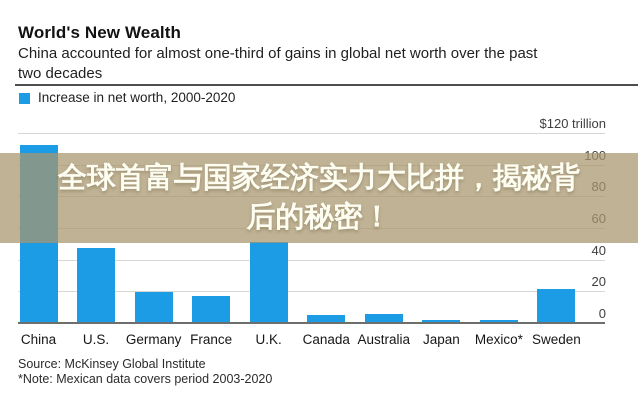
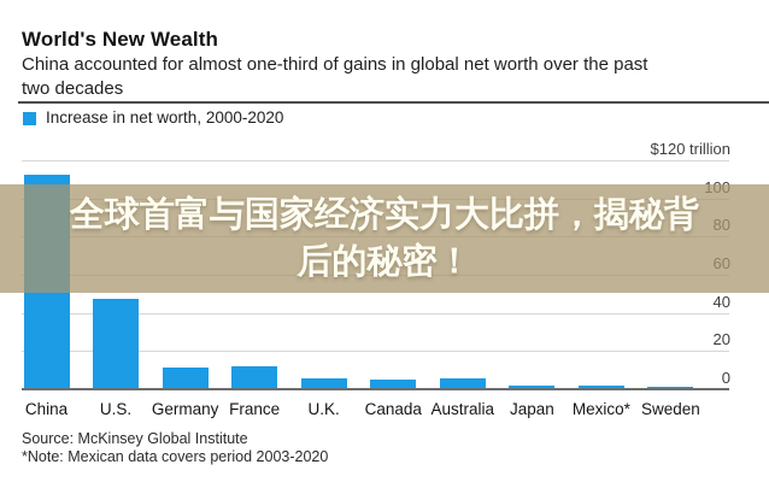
Germany: 20 -> 12
France: 18 -> 12
U.K.: 52 -> 6
Sweden: 22 -> 2
